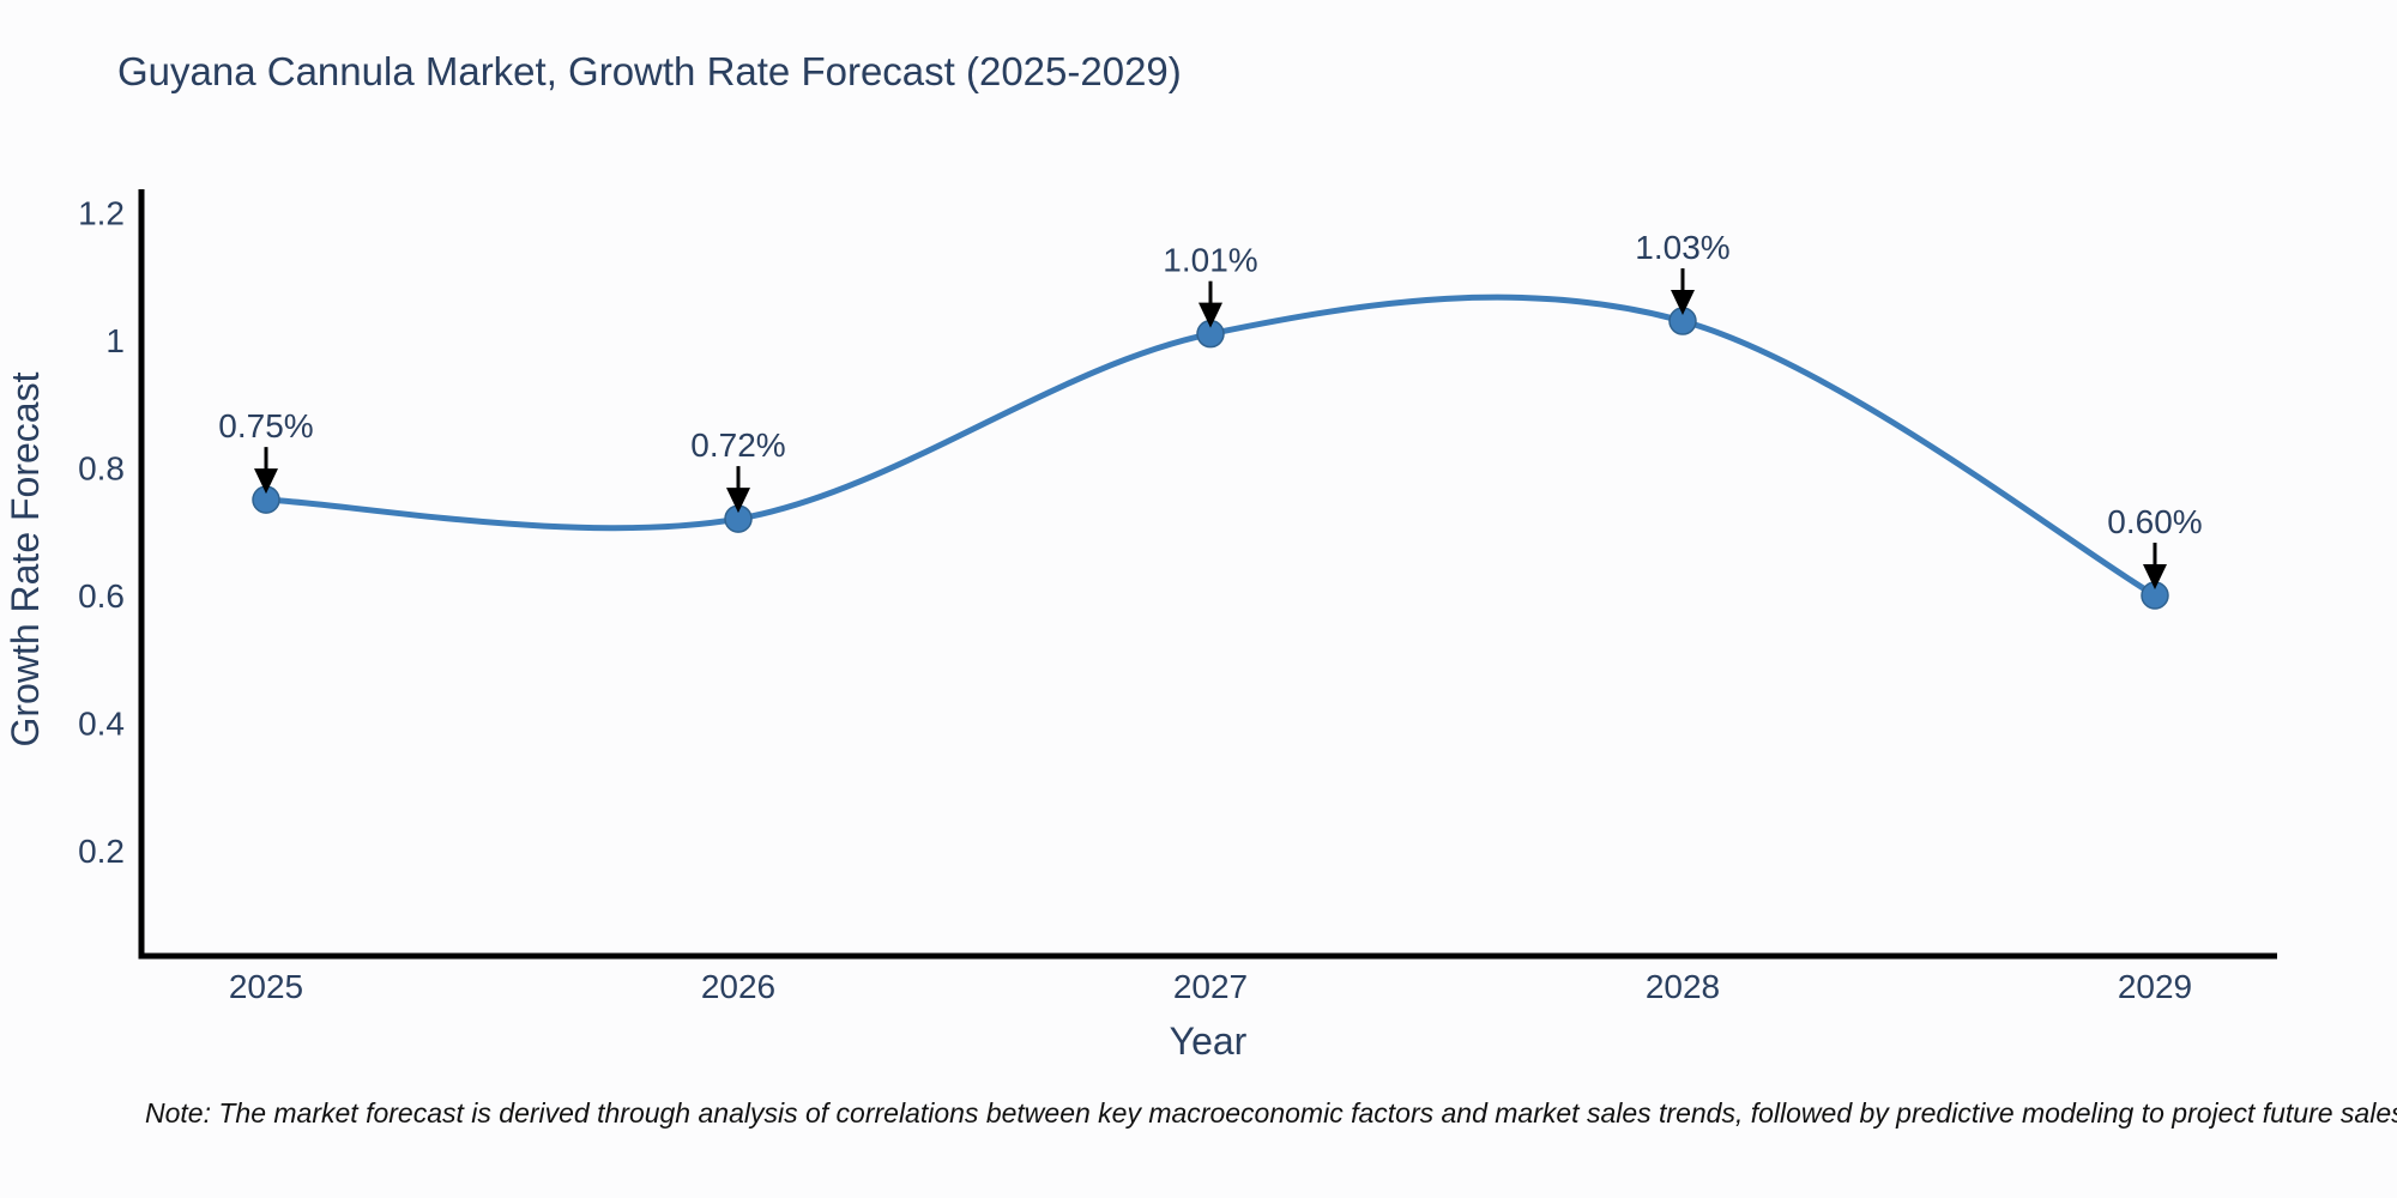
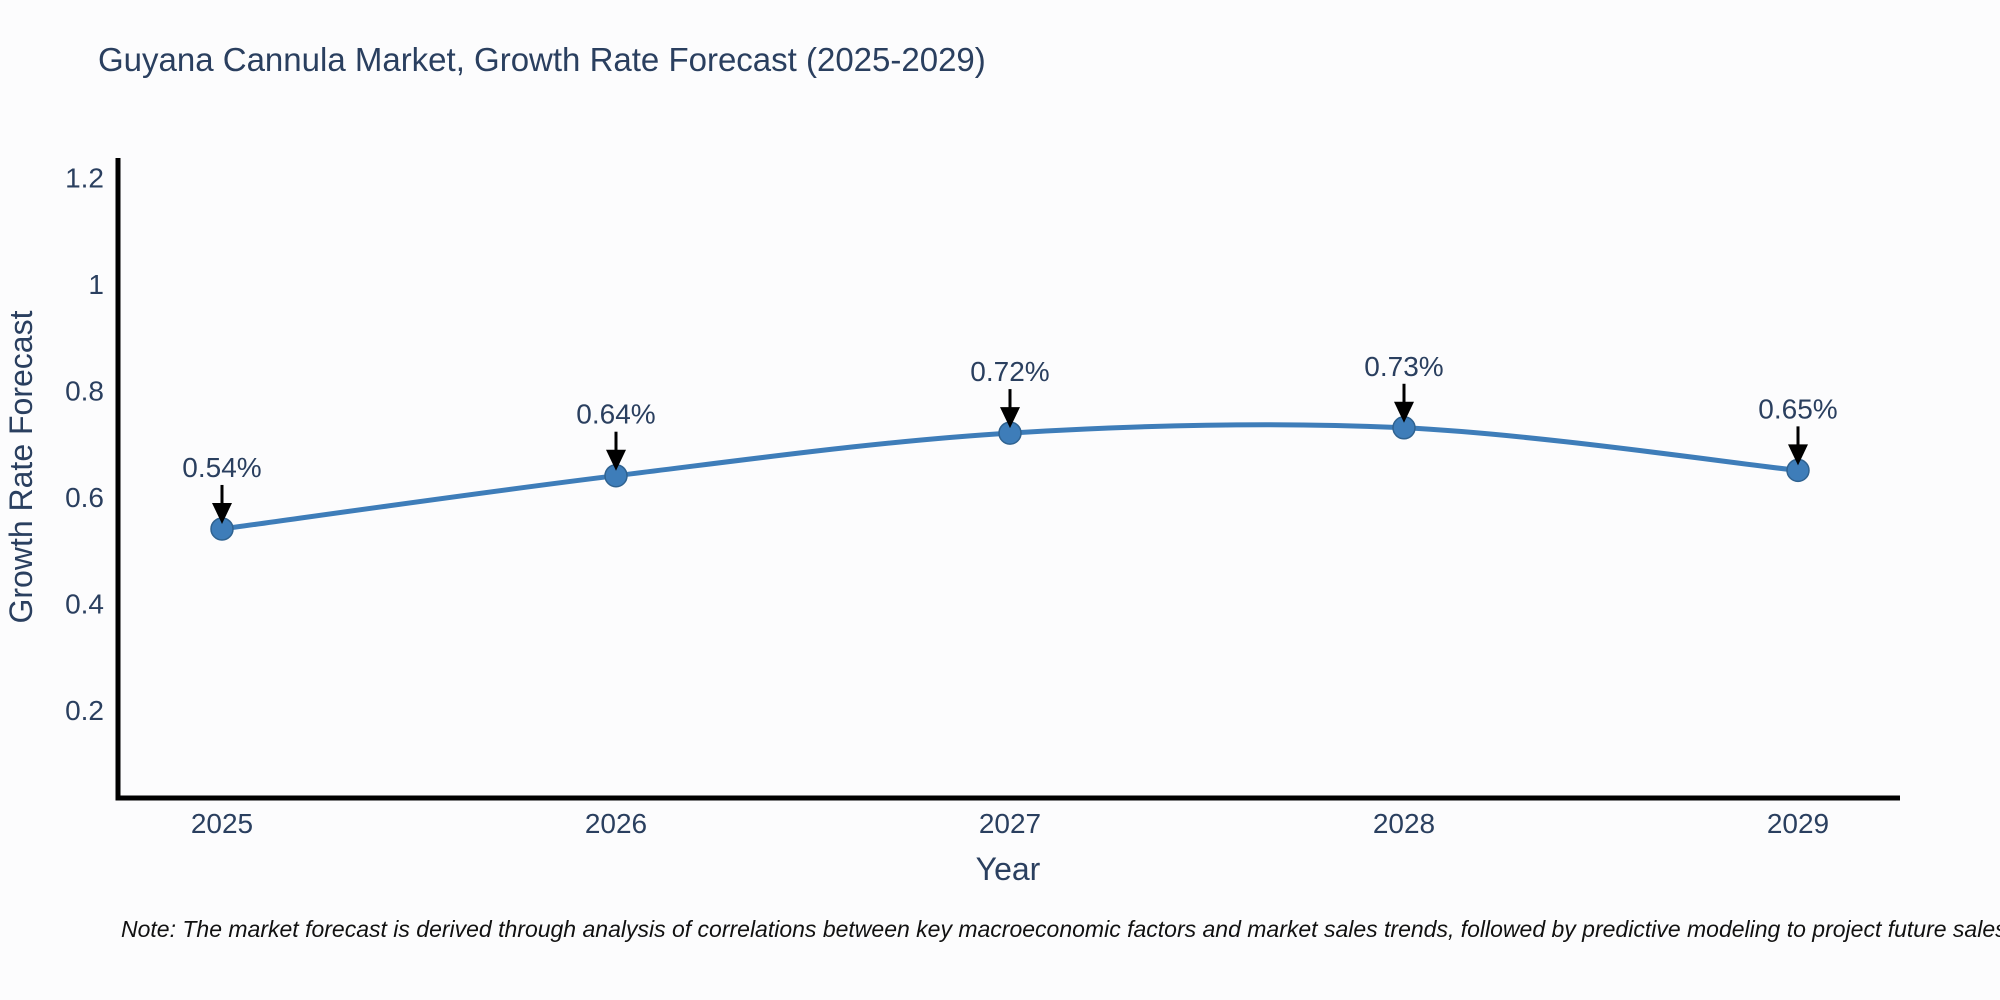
2025: 0.75% -> 0.54%
2026: 0.72% -> 0.64%
2027: 1.01% -> 0.72%
2028: 1.03% -> 0.73%
2029: 0.60% -> 0.65%
